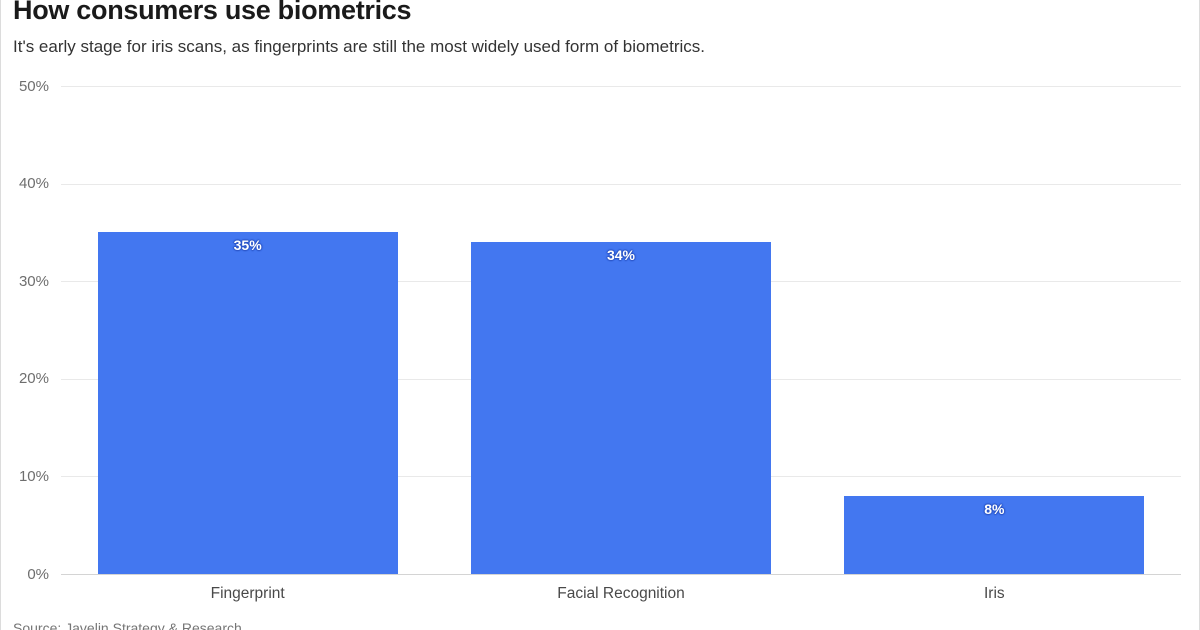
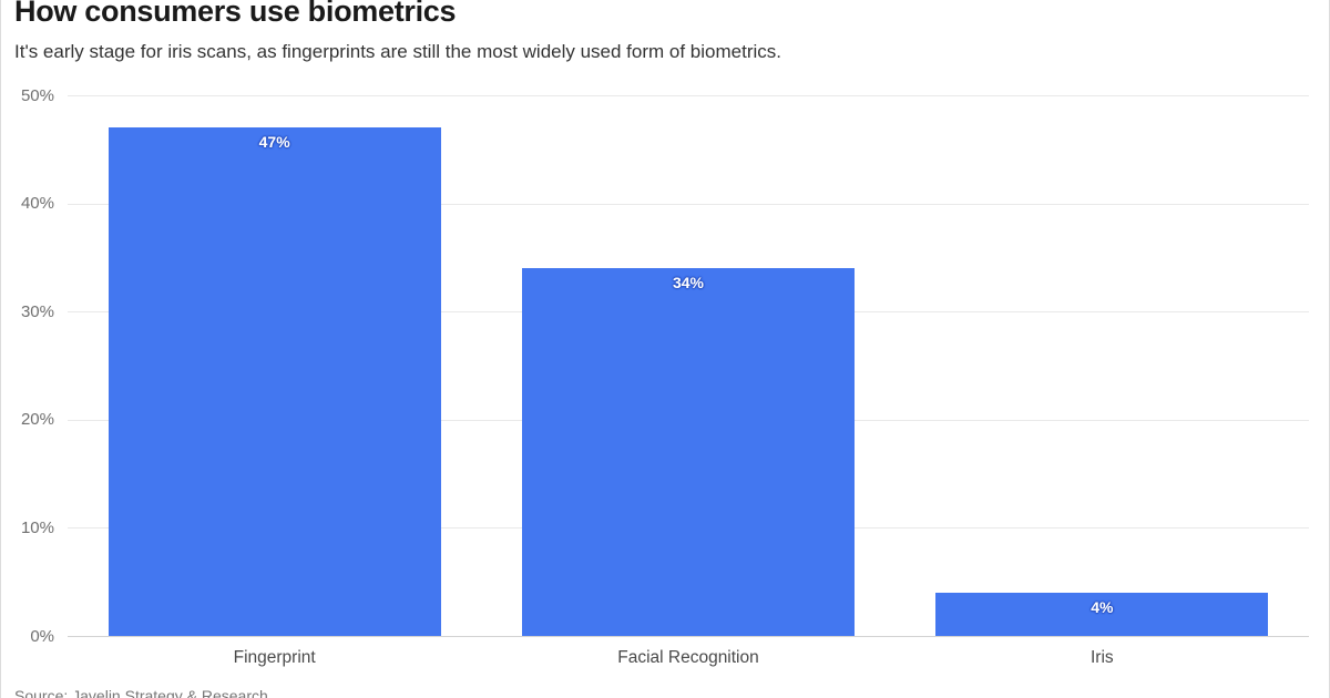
Fingerprint: 35% -> 47%
Iris: 8% -> 4%
